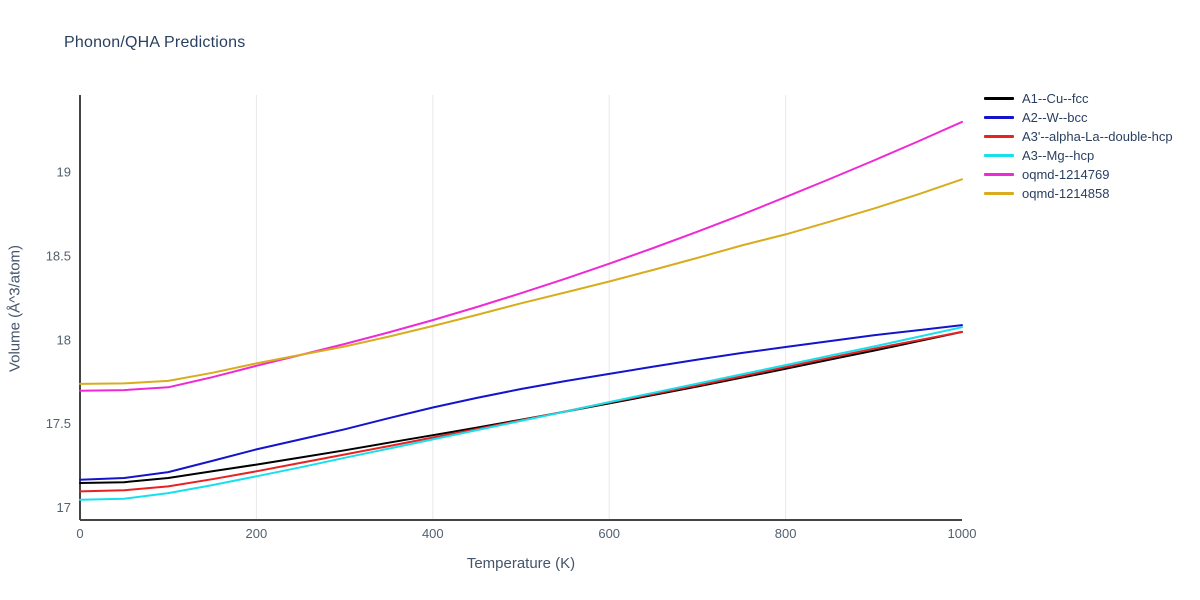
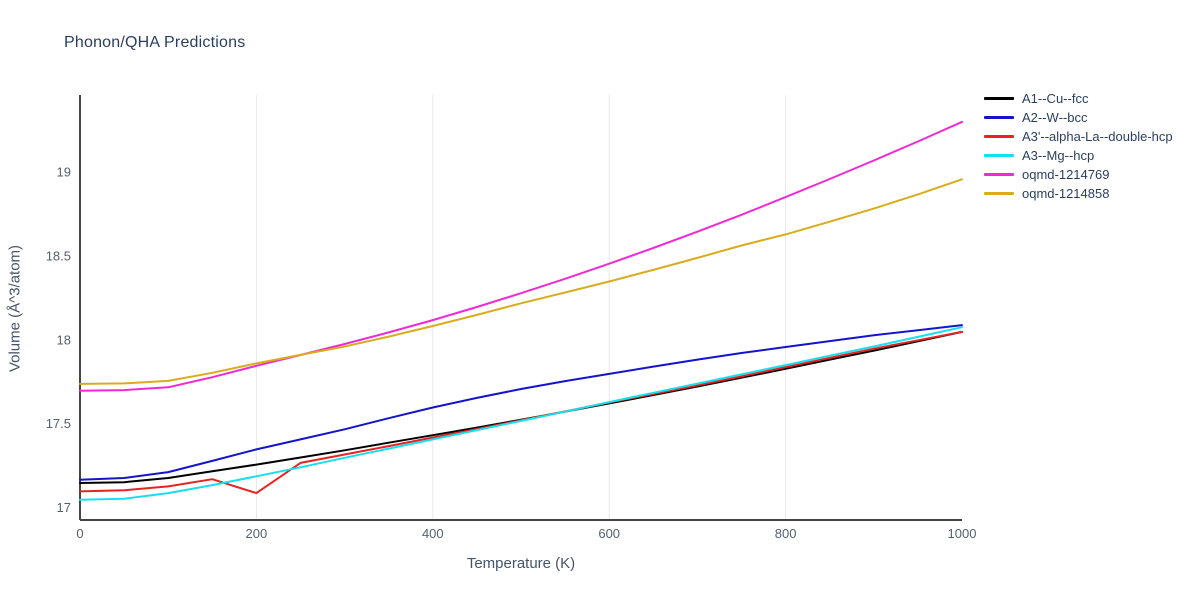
A3'--alpha-La--double-hcp/200: 17.22 -> 17.09
